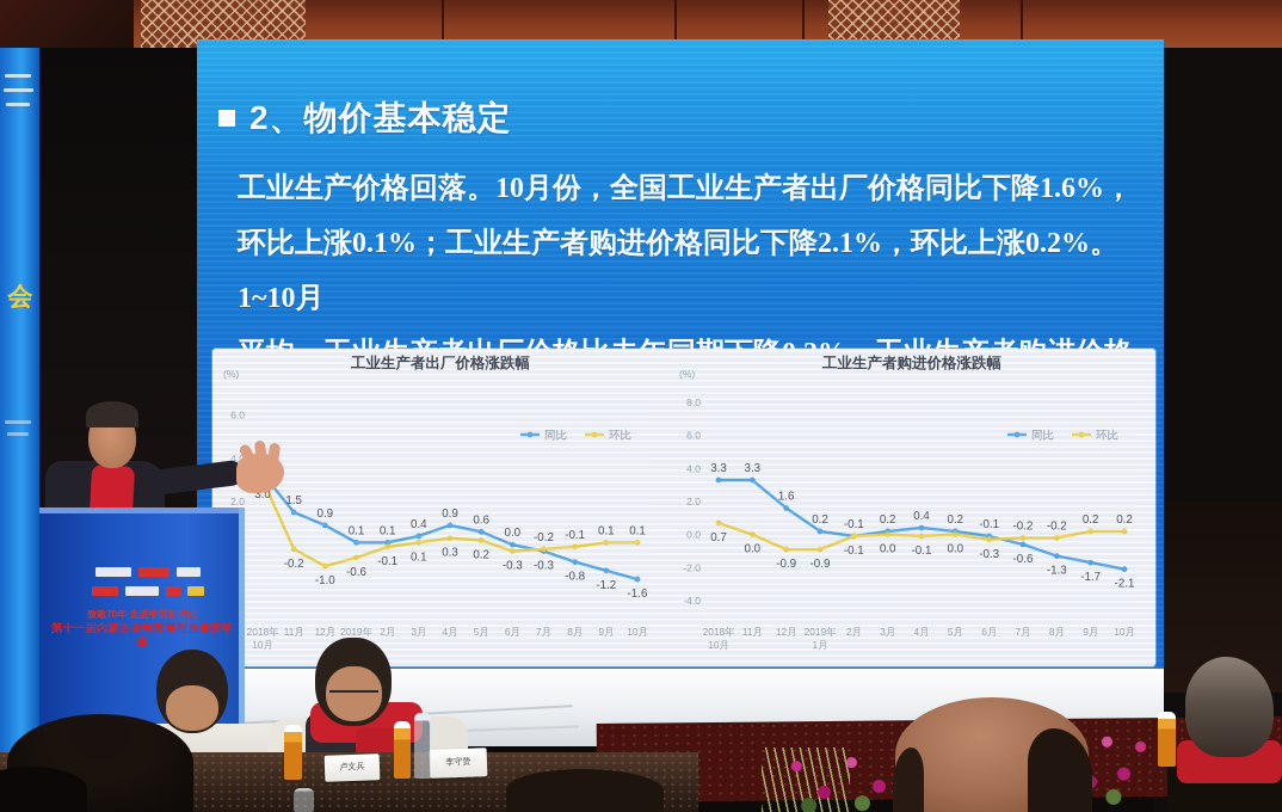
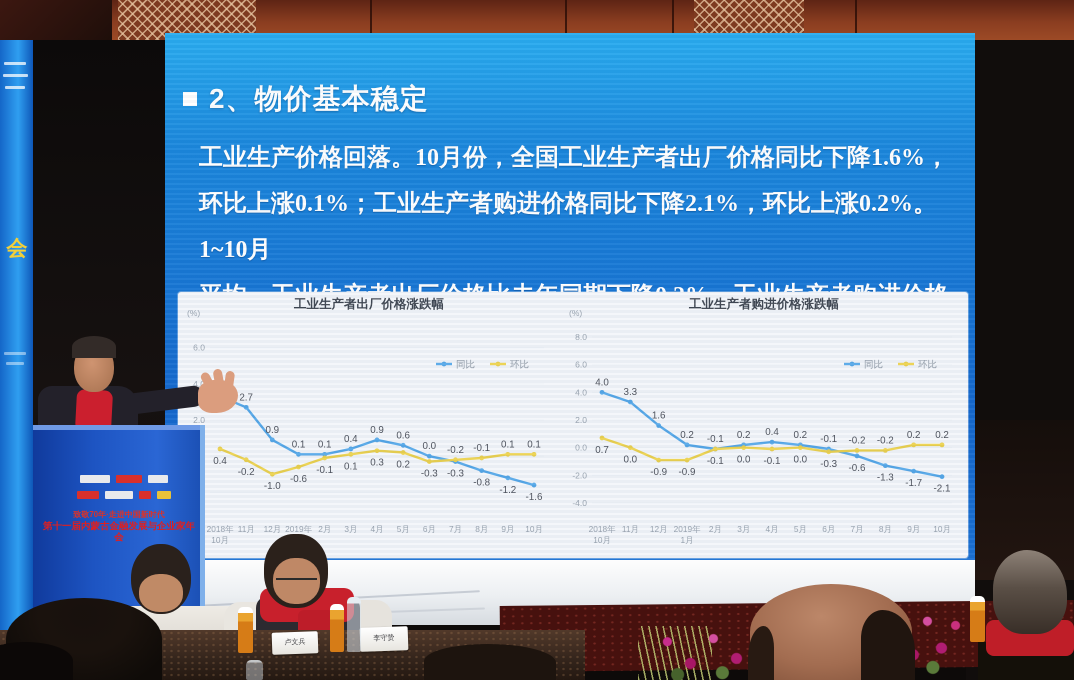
工业生产者出厂价格涨跌幅/环比/2018年 10月: 3.0 -> 0.4
工业生产者出厂价格涨跌幅/同比/11月: 1.5 -> 2.7
工业生产者购进价格涨跌幅/同比/2018年 10月: 3.3 -> 4.0
